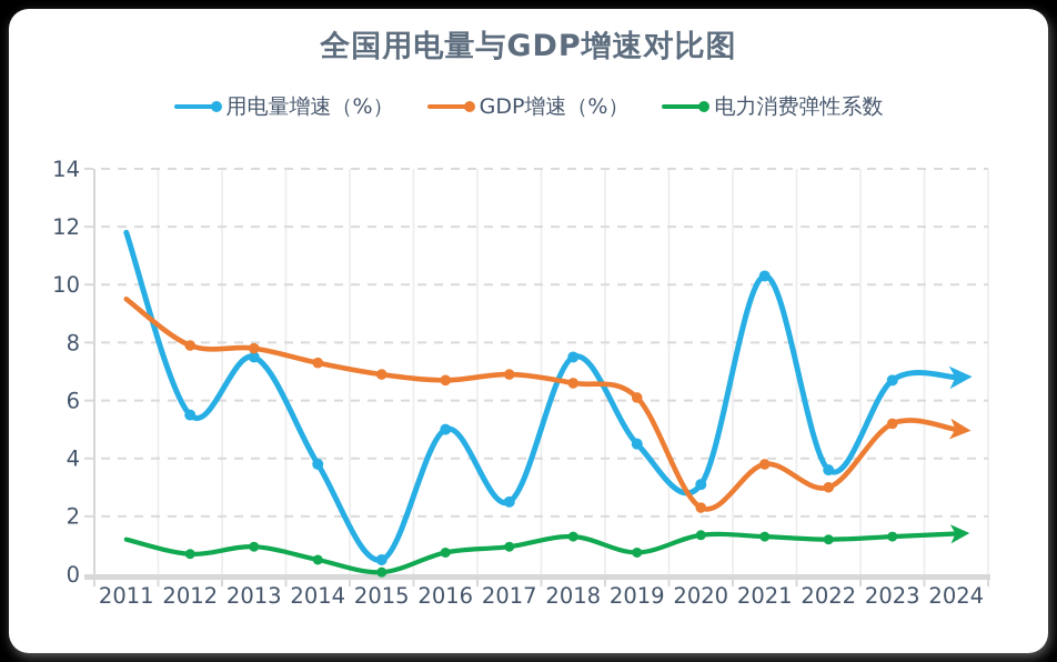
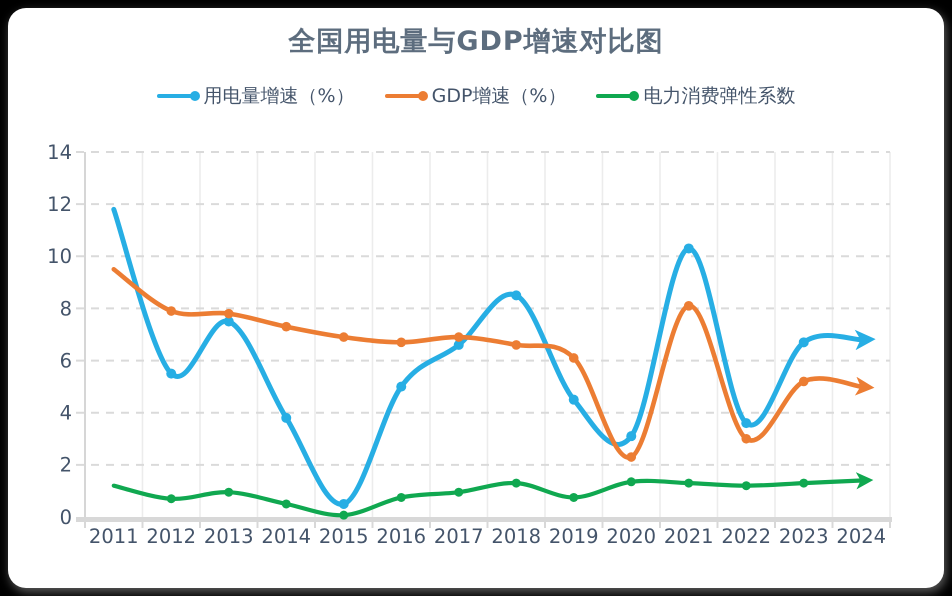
用电量增速（%）/2017: 2.5 -> 6.6
用电量增速（%）/2018: 7.5 -> 8.5
GDP增速（%）/2021: 3.8 -> 8.1
